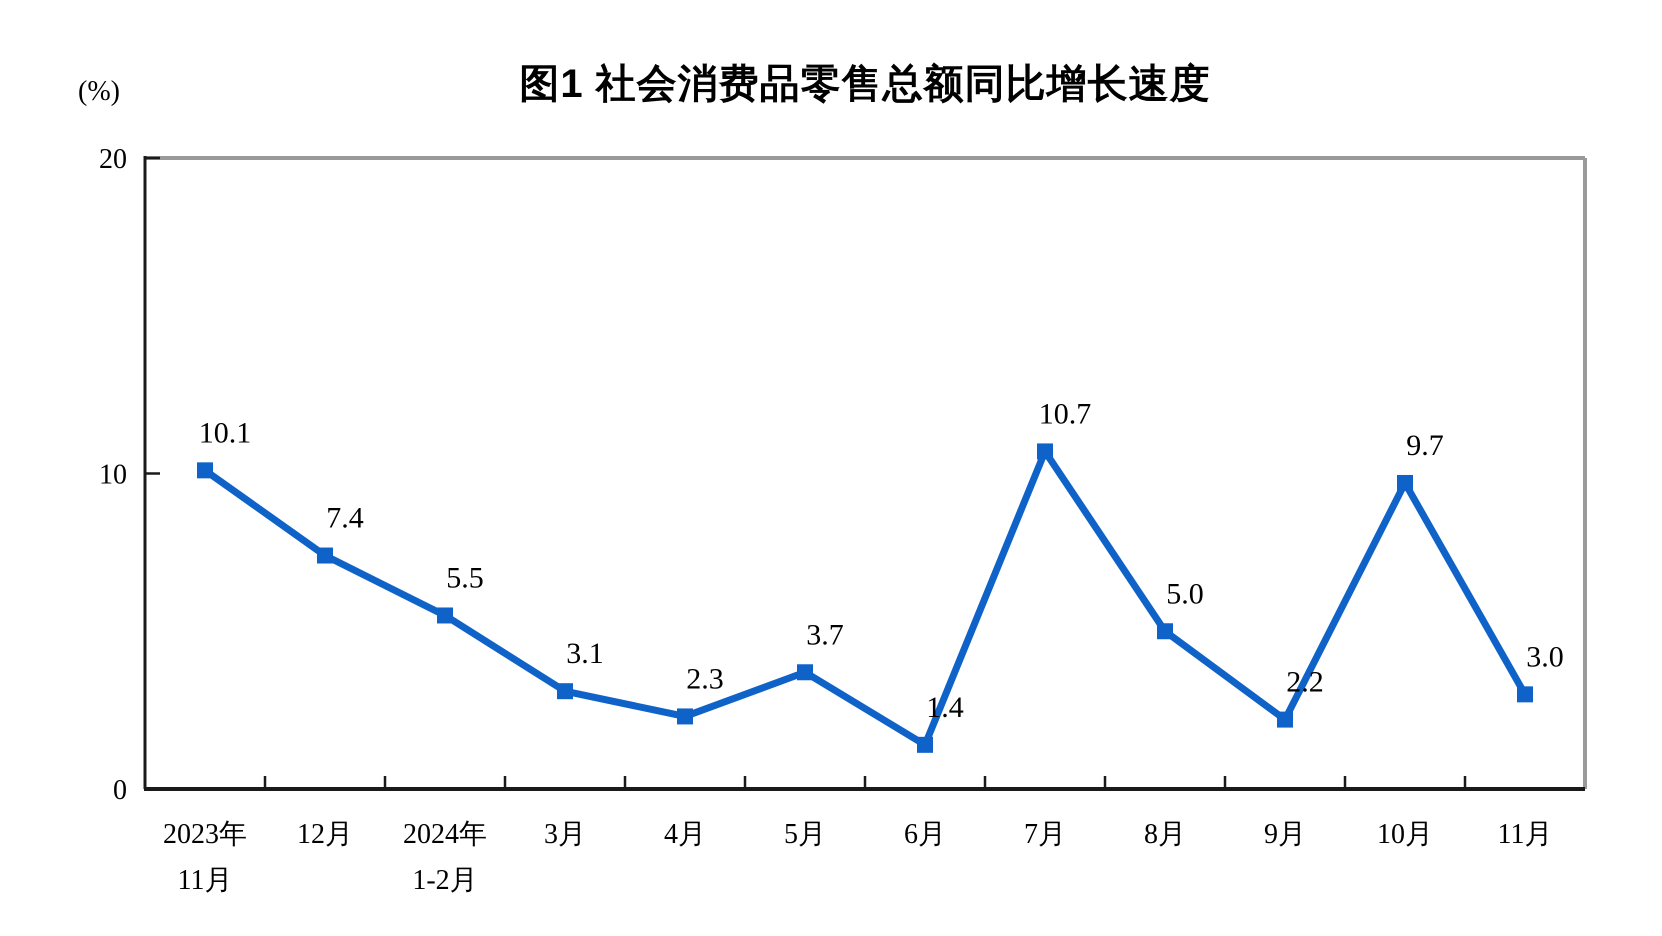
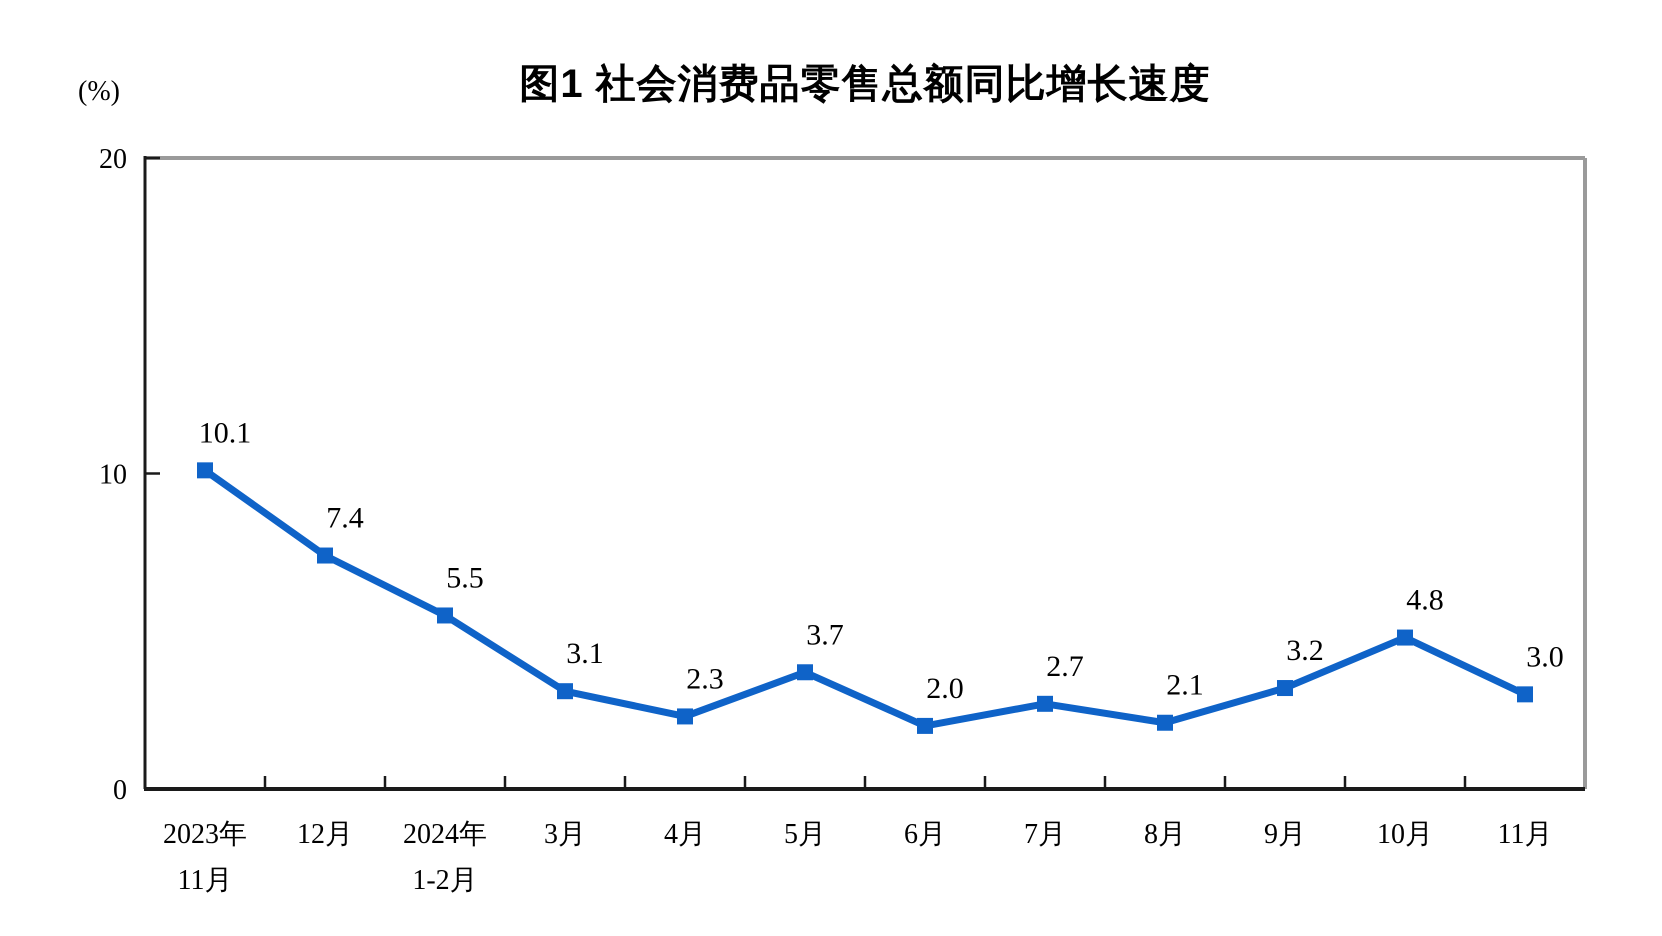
6月: 1.4 -> 2.0
7月: 10.7 -> 2.7
8月: 5.0 -> 2.1
9月: 2.2 -> 3.2
10月: 9.7 -> 4.8
